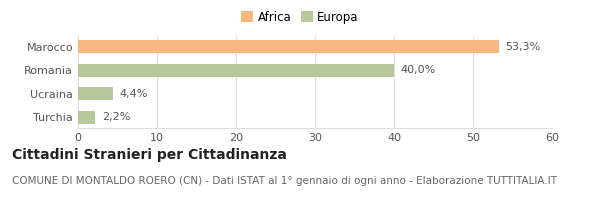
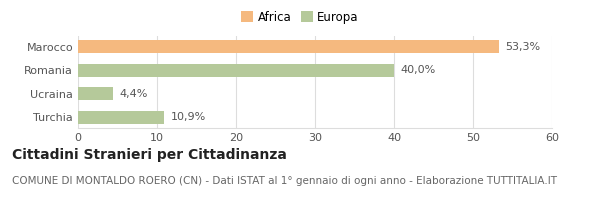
Turchia: 2,2% -> 10,9%
